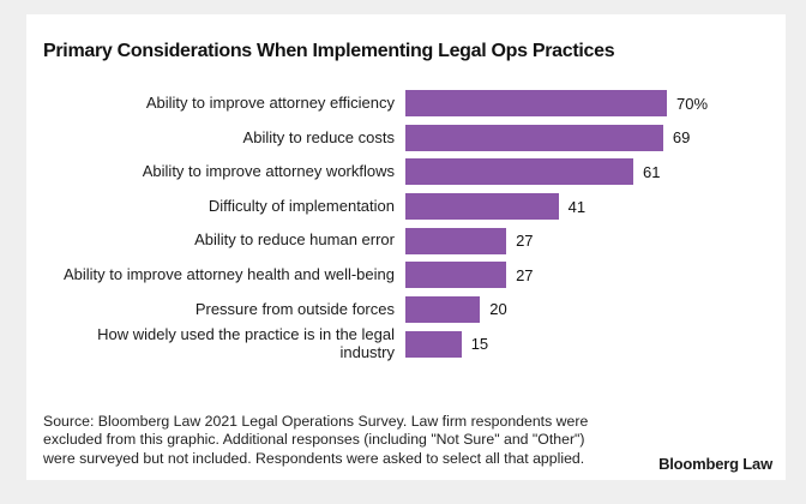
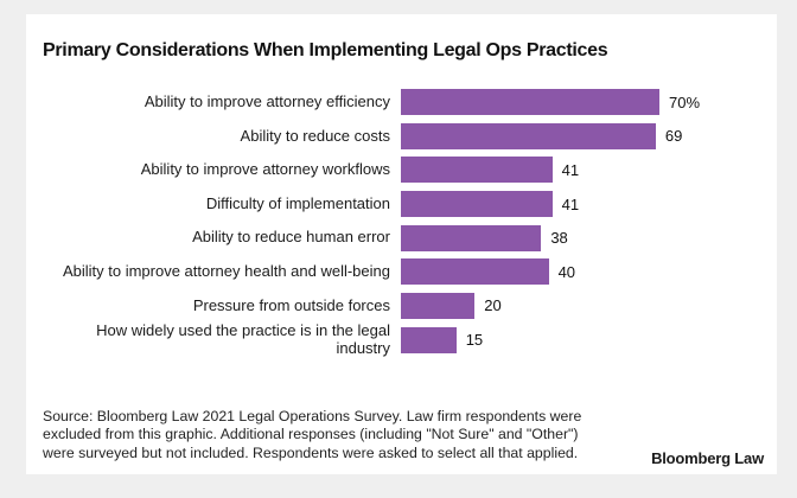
Ability to improve attorney workflows: 61 -> 41
Ability to reduce human error: 27 -> 38
Ability to improve attorney health and well-being: 27 -> 40
